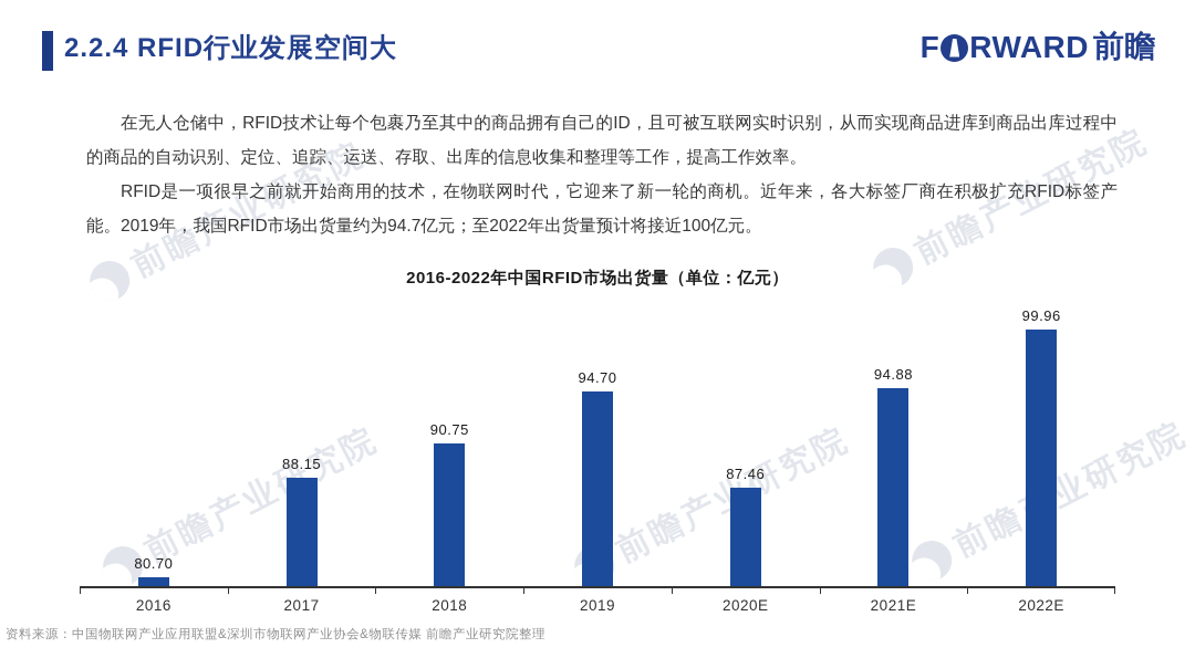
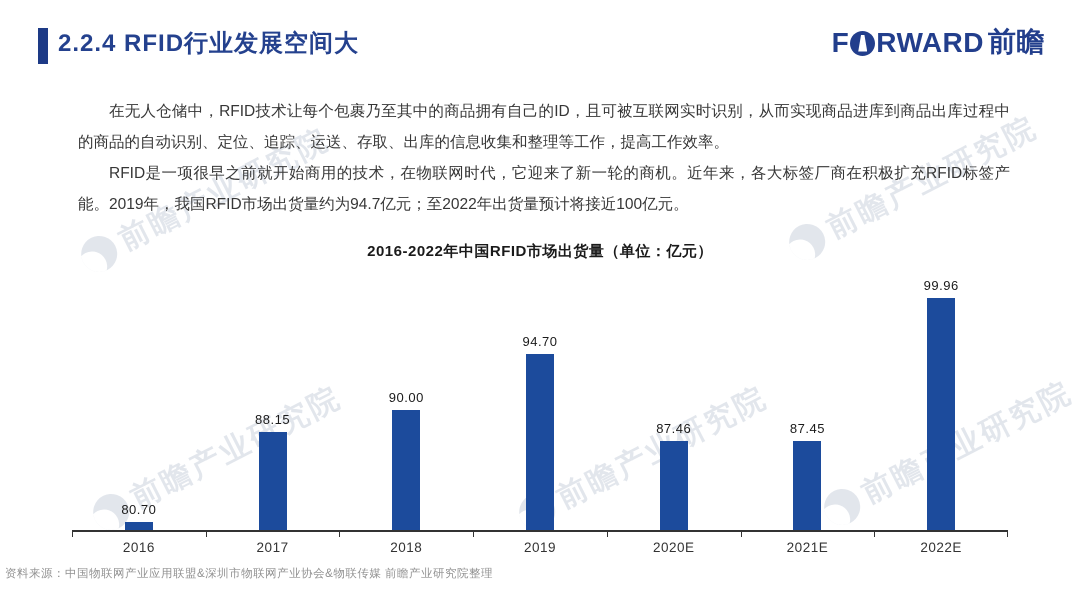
2018: 90.75 -> 90.00
2021E: 94.88 -> 87.45
